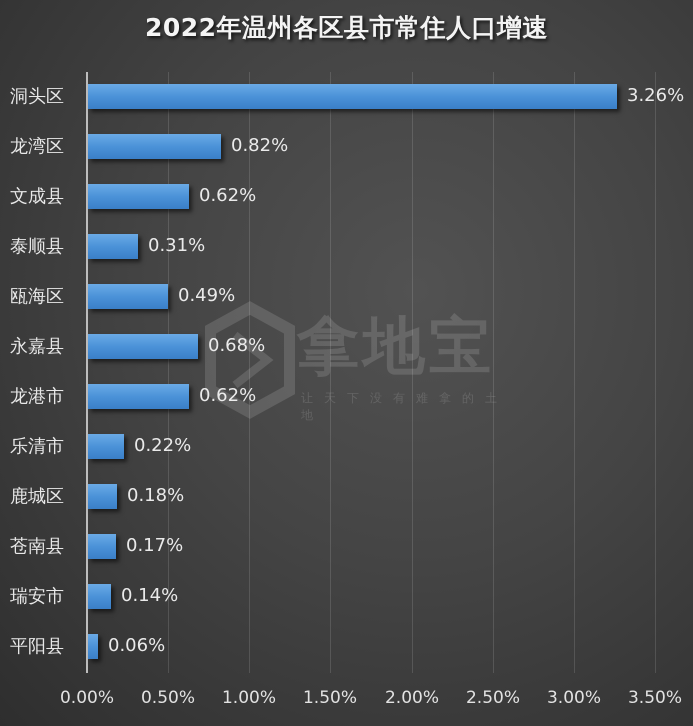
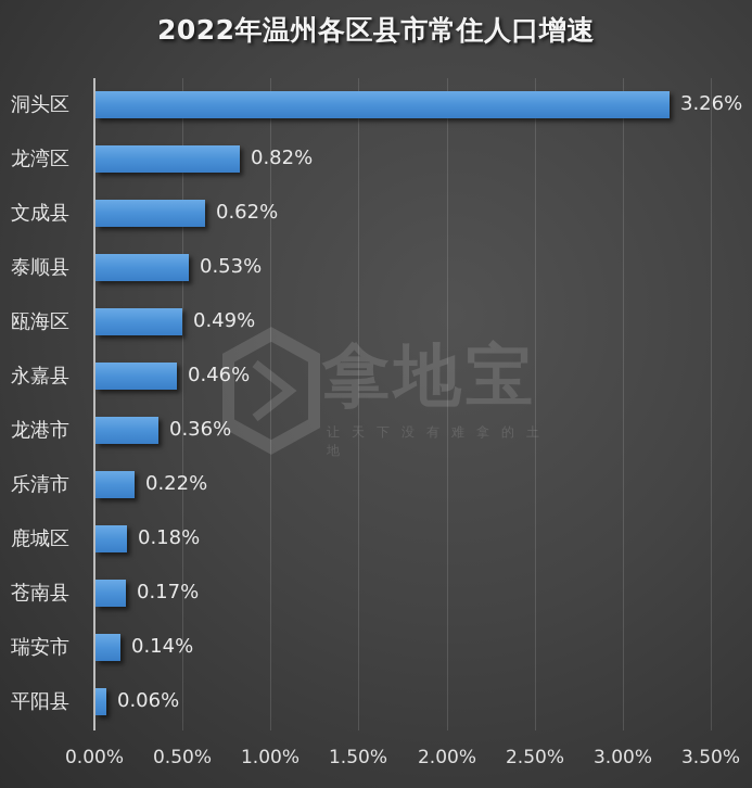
泰顺县: 0.31% -> 0.53%
永嘉县: 0.68% -> 0.46%
龙港市: 0.62% -> 0.36%
